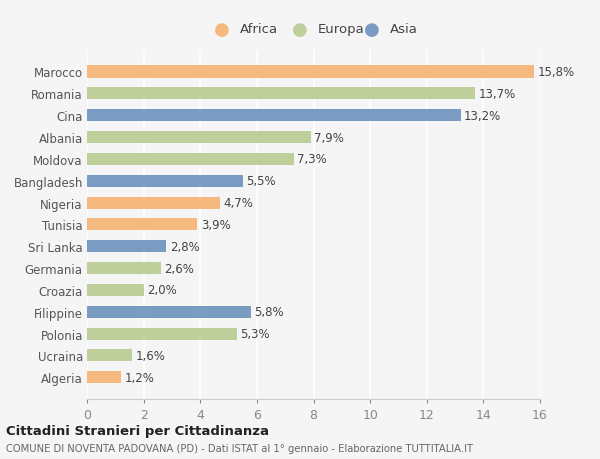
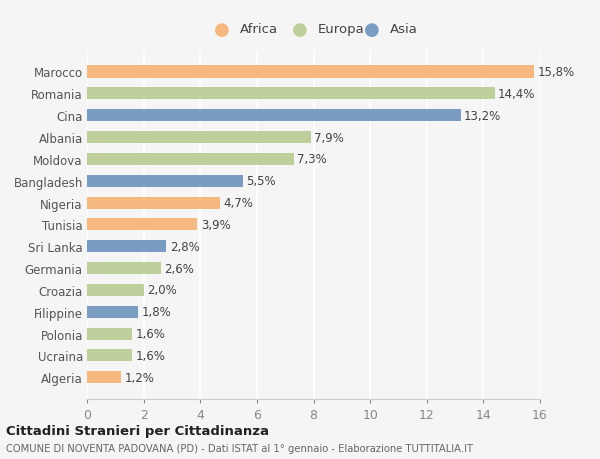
Romania: 13,7% -> 14,4%
Filippine: 5,8% -> 1,8%
Polonia: 5,3% -> 1,6%
